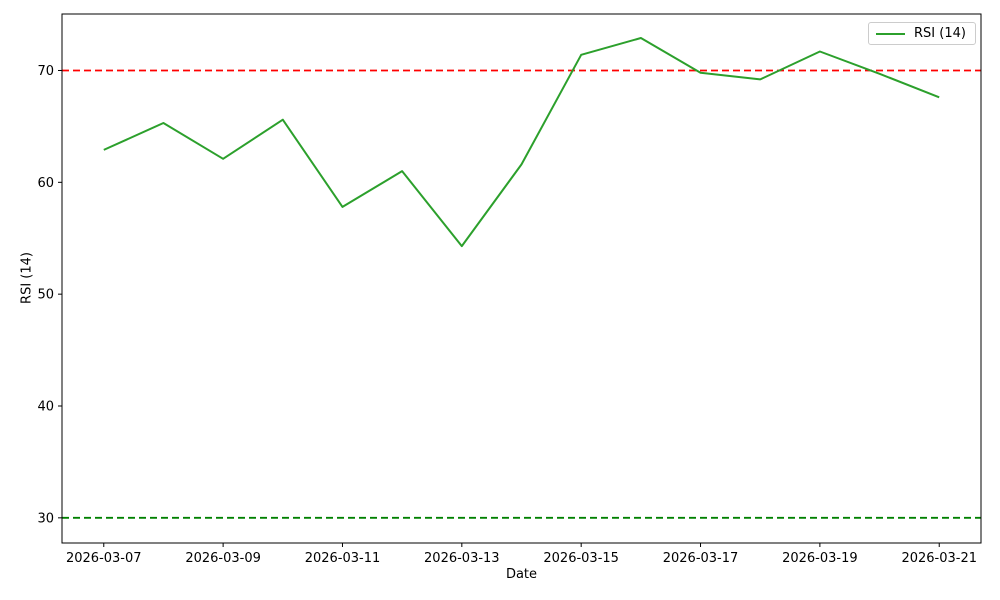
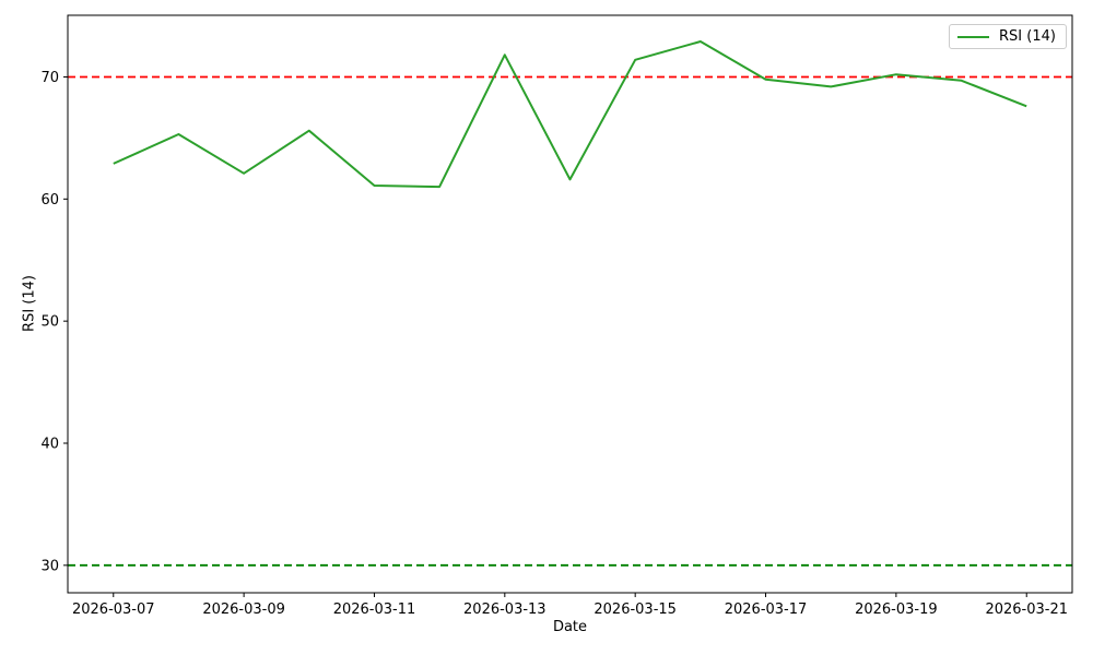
2026-03-11: 57.8 -> 61.1
2026-03-13: 54.3 -> 71.8
2026-03-19: 71.7 -> 70.2
